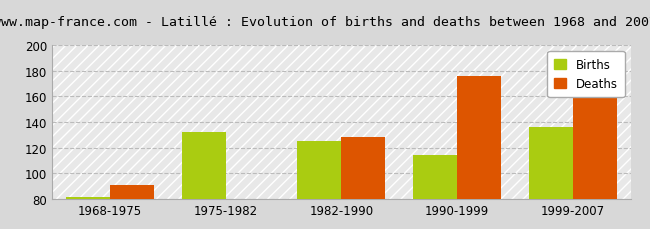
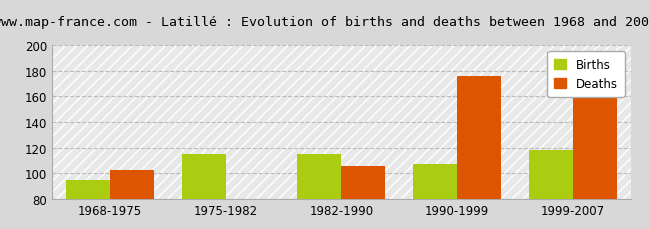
Births/1968-1975: 82 -> 95
Deaths/1968-1975: 91 -> 103
Births/1975-1982: 132 -> 115
Births/1982-1990: 125 -> 115
Deaths/1982-1990: 128 -> 106
Births/1990-1999: 114 -> 107
Births/1999-2007: 136 -> 118
